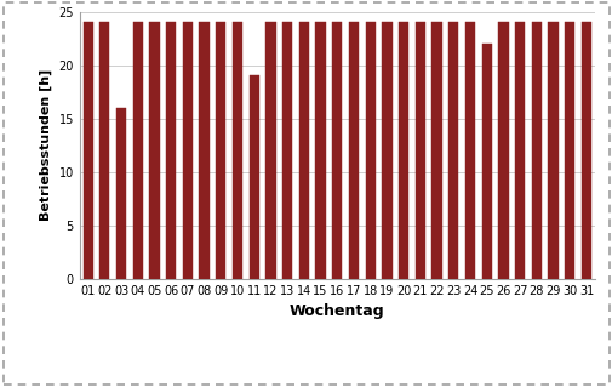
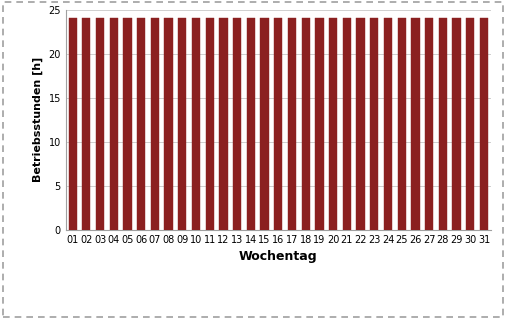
03: 16 -> 24
11: 19 -> 24
25: 22 -> 24
